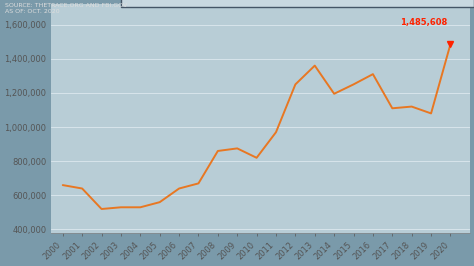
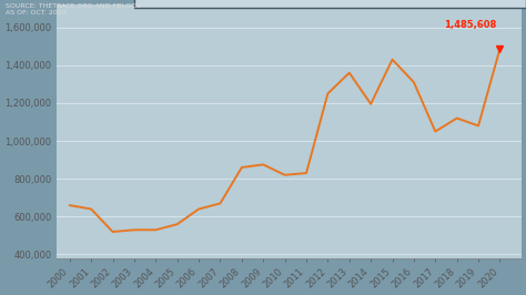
2011: 970,000 -> 830,000
2015: 1,250,000 -> 1,430,000
2017: 1,110,000 -> 1,050,000
